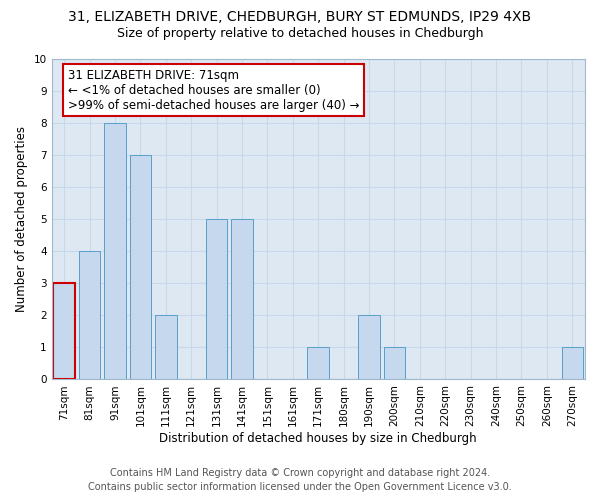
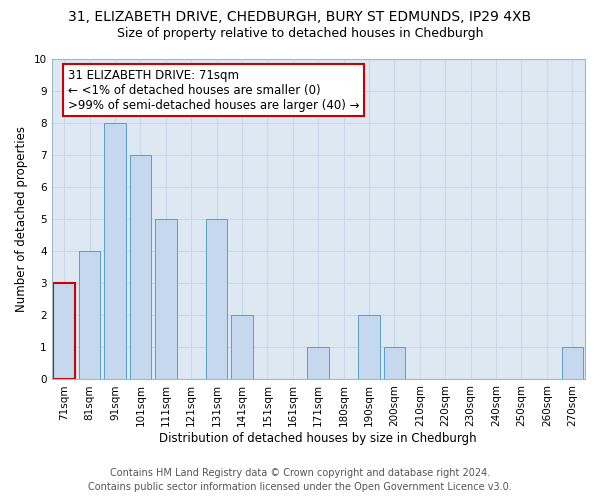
111sqm: 2 -> 5
141sqm: 5 -> 2
